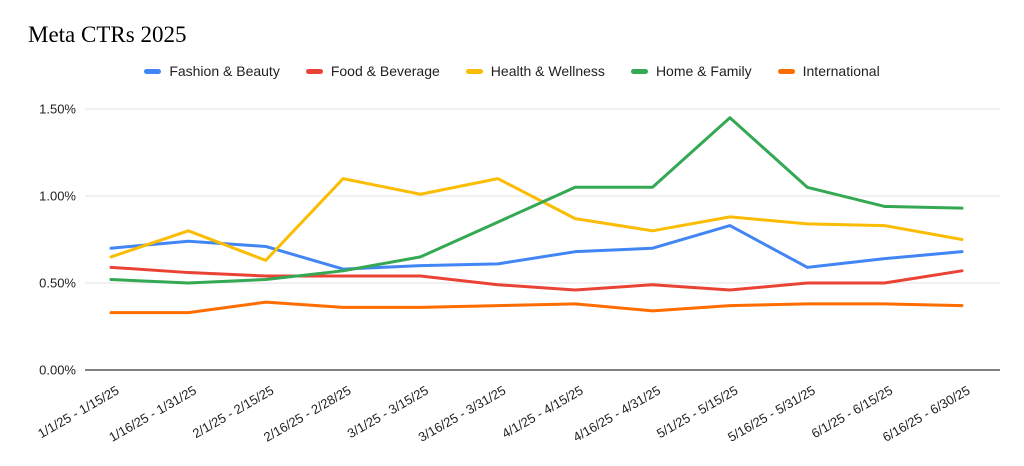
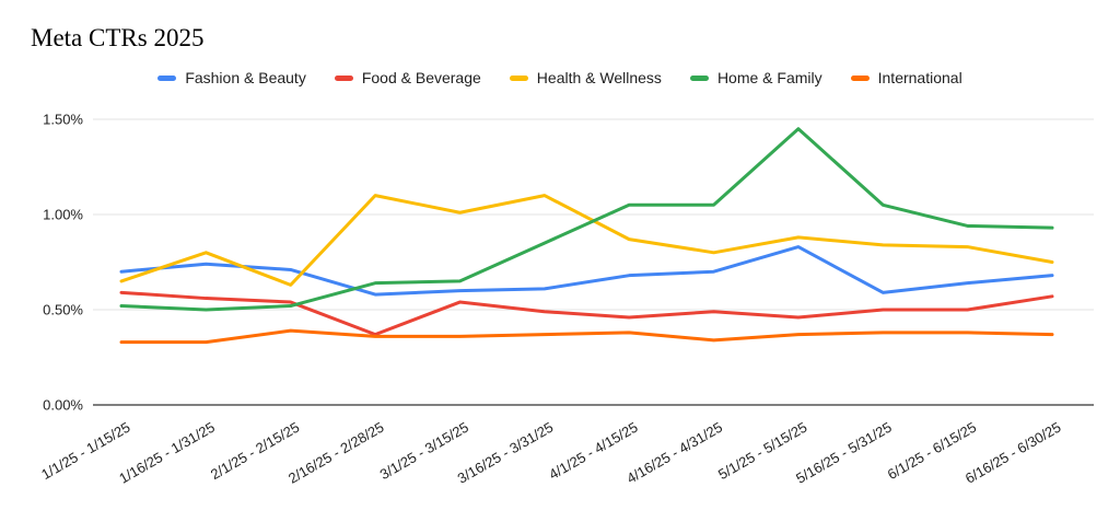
Food & Beverage/2/16/25 - 2/28/25: 0.54% -> 0.37%
Home & Family/2/16/25 - 2/28/25: 0.57% -> 0.64%
